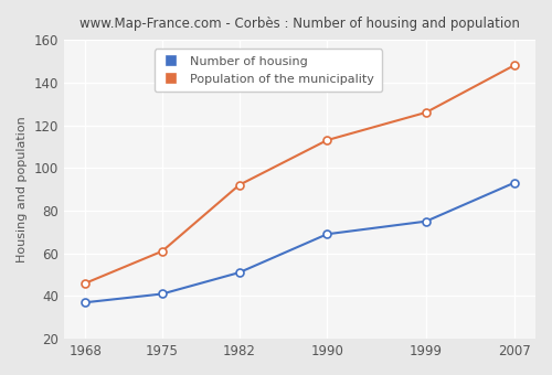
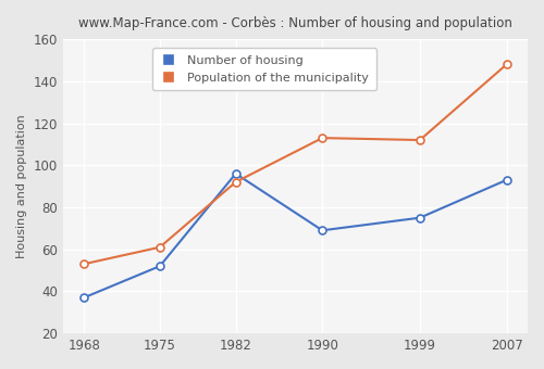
Population of the municipality/1968: 46 -> 53
Number of housing/1975: 41 -> 52
Number of housing/1982: 51 -> 96
Population of the municipality/1999: 126 -> 112
